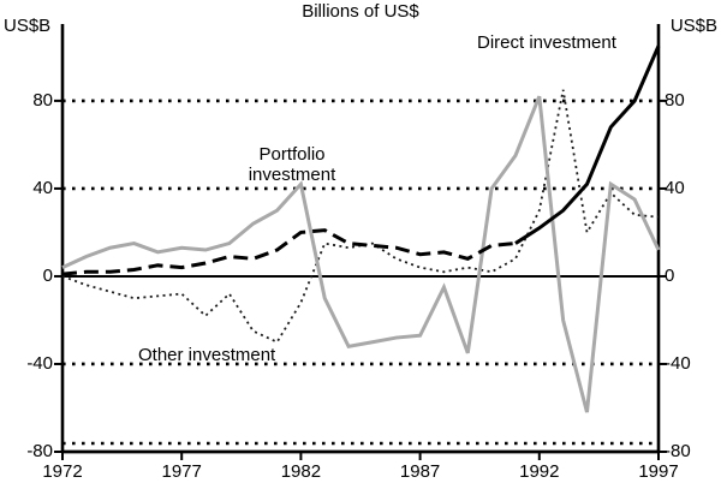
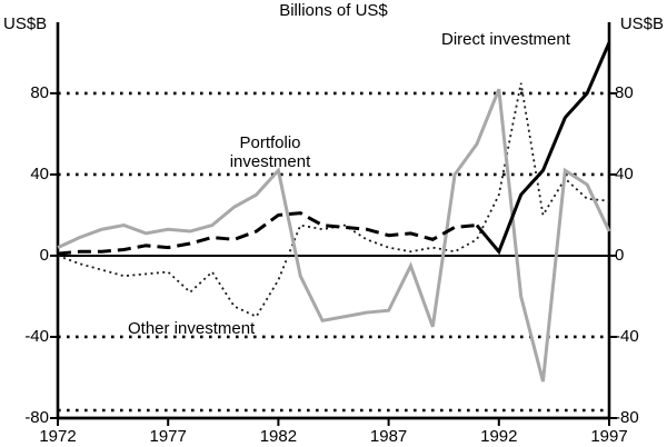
Direct investment/1992: 22 -> 2
